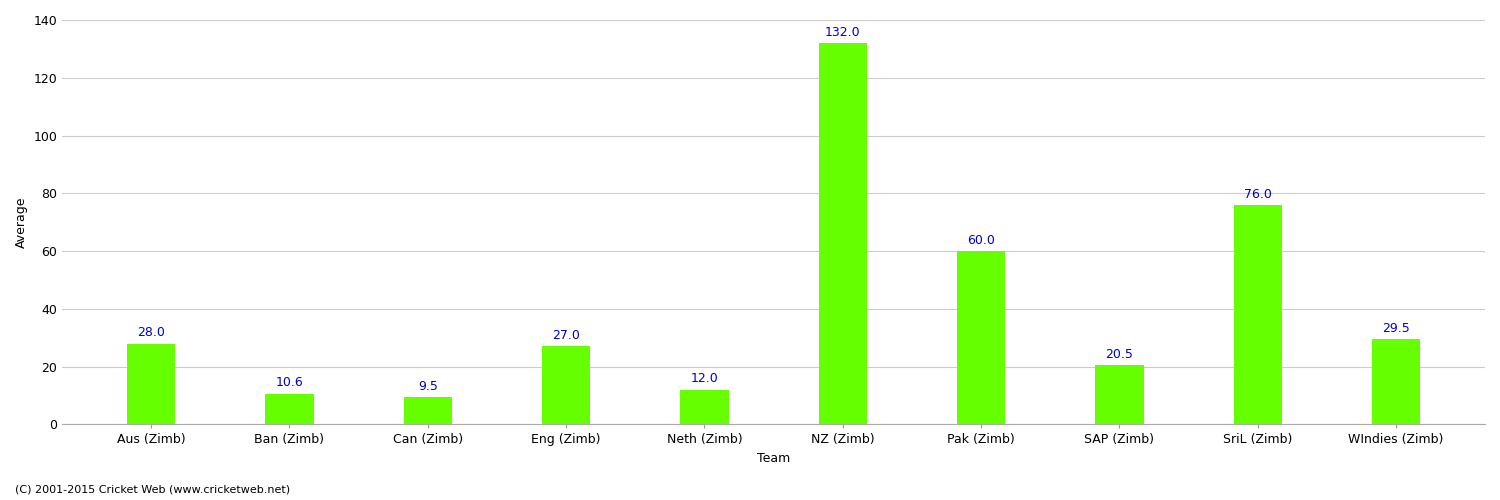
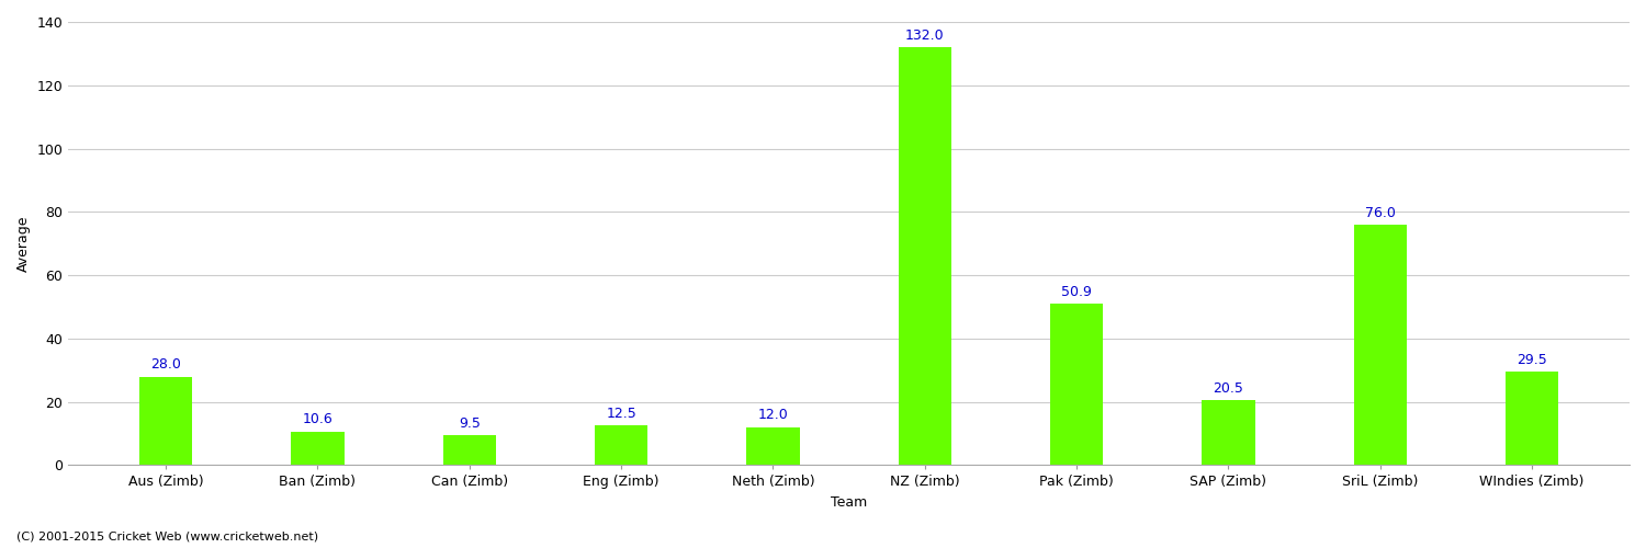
Eng (Zimb): 27.0 -> 12.5
Pak (Zimb): 60.0 -> 50.9
